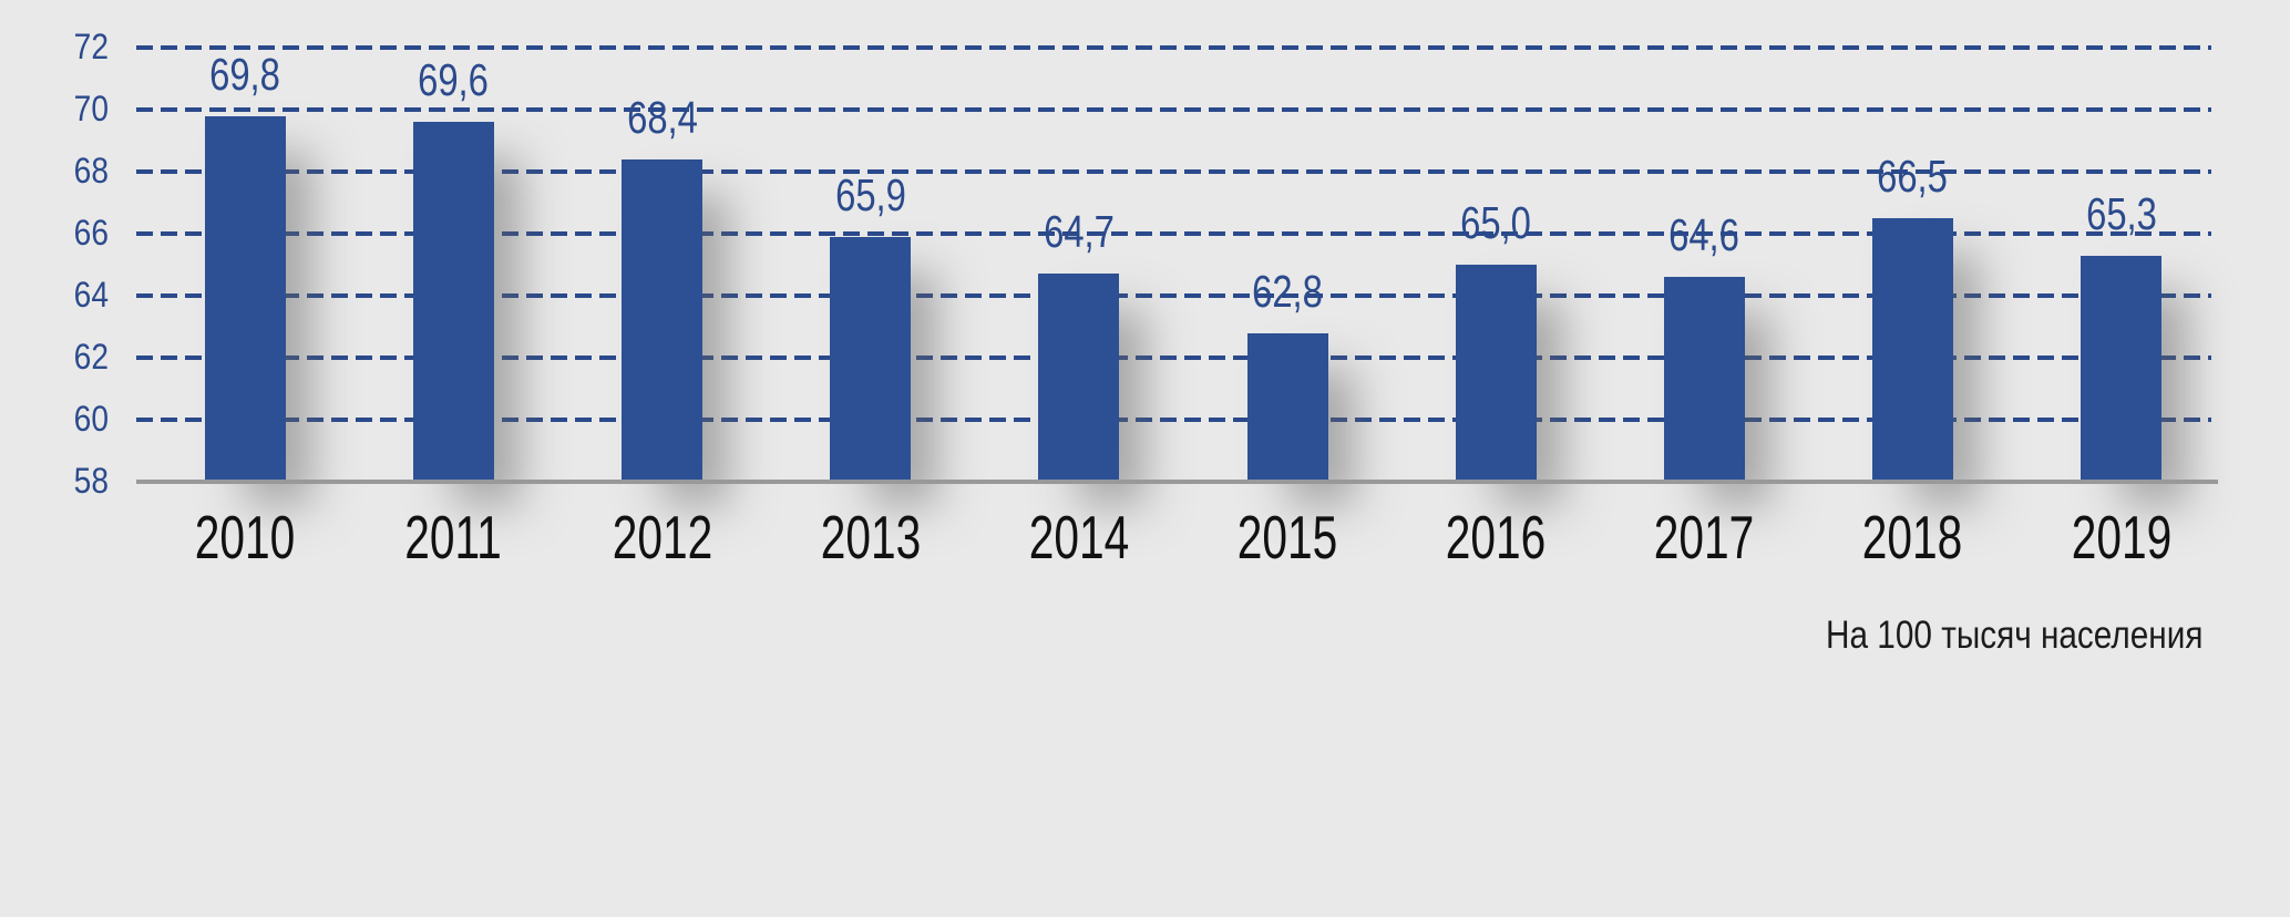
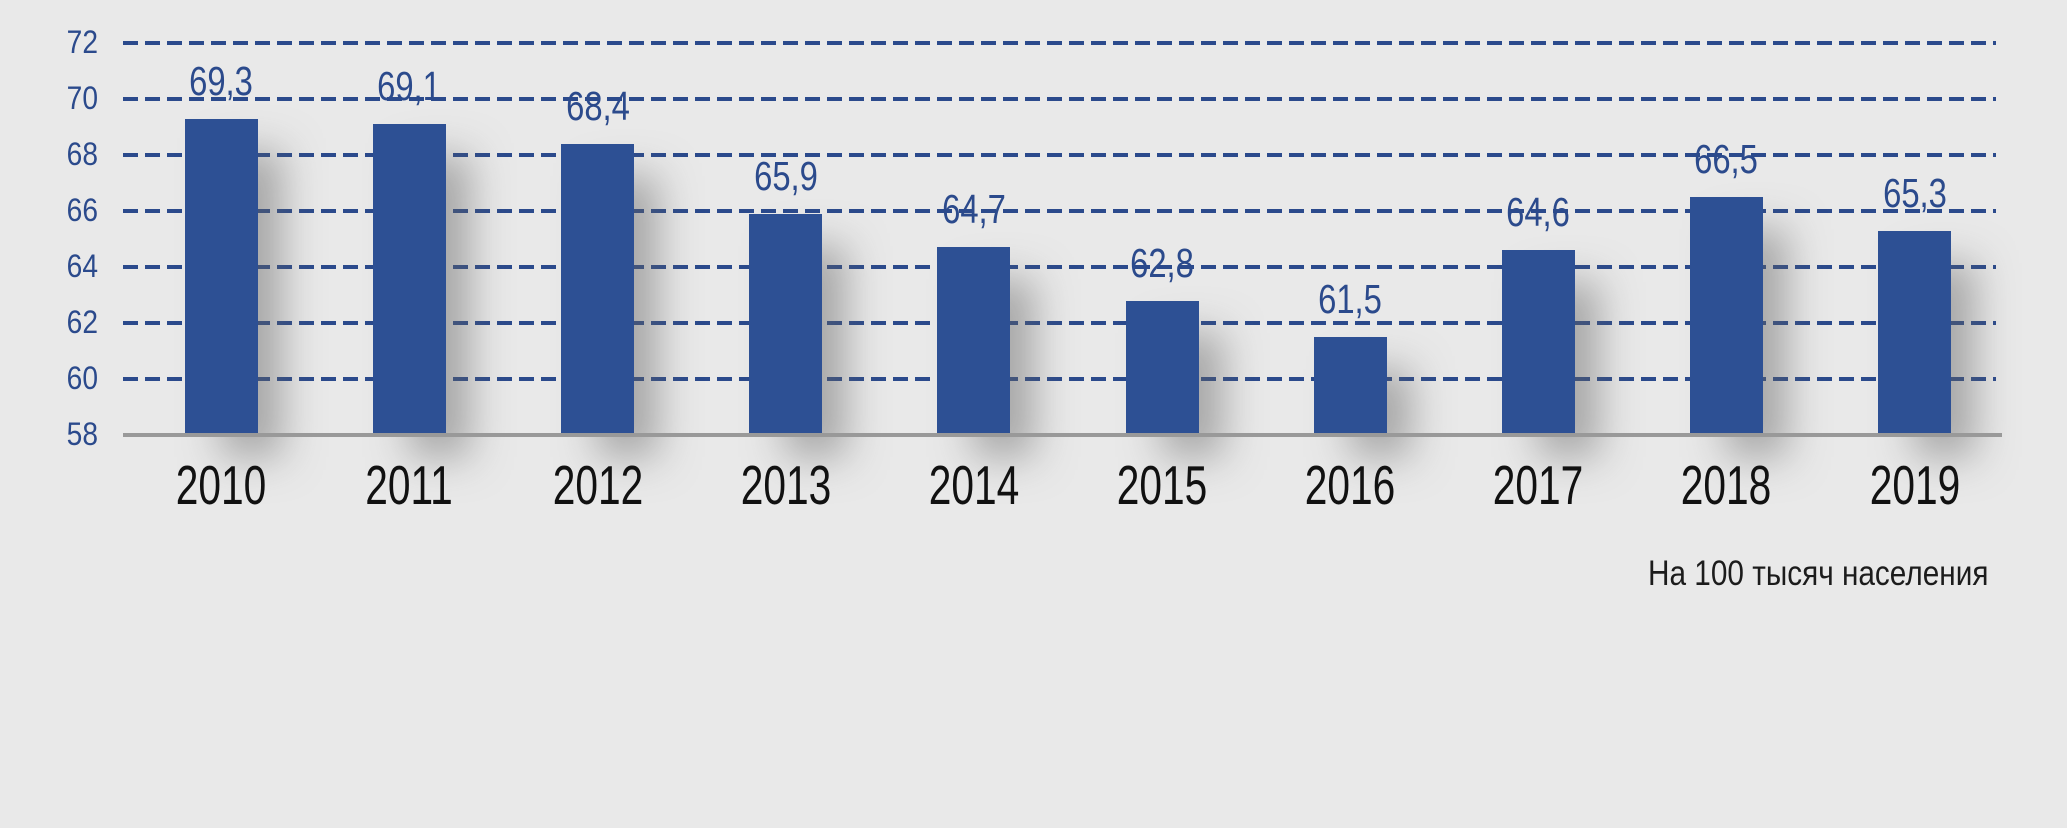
2010: 69,8 -> 69,3
2011: 69,6 -> 69,1
2016: 65,0 -> 61,5
